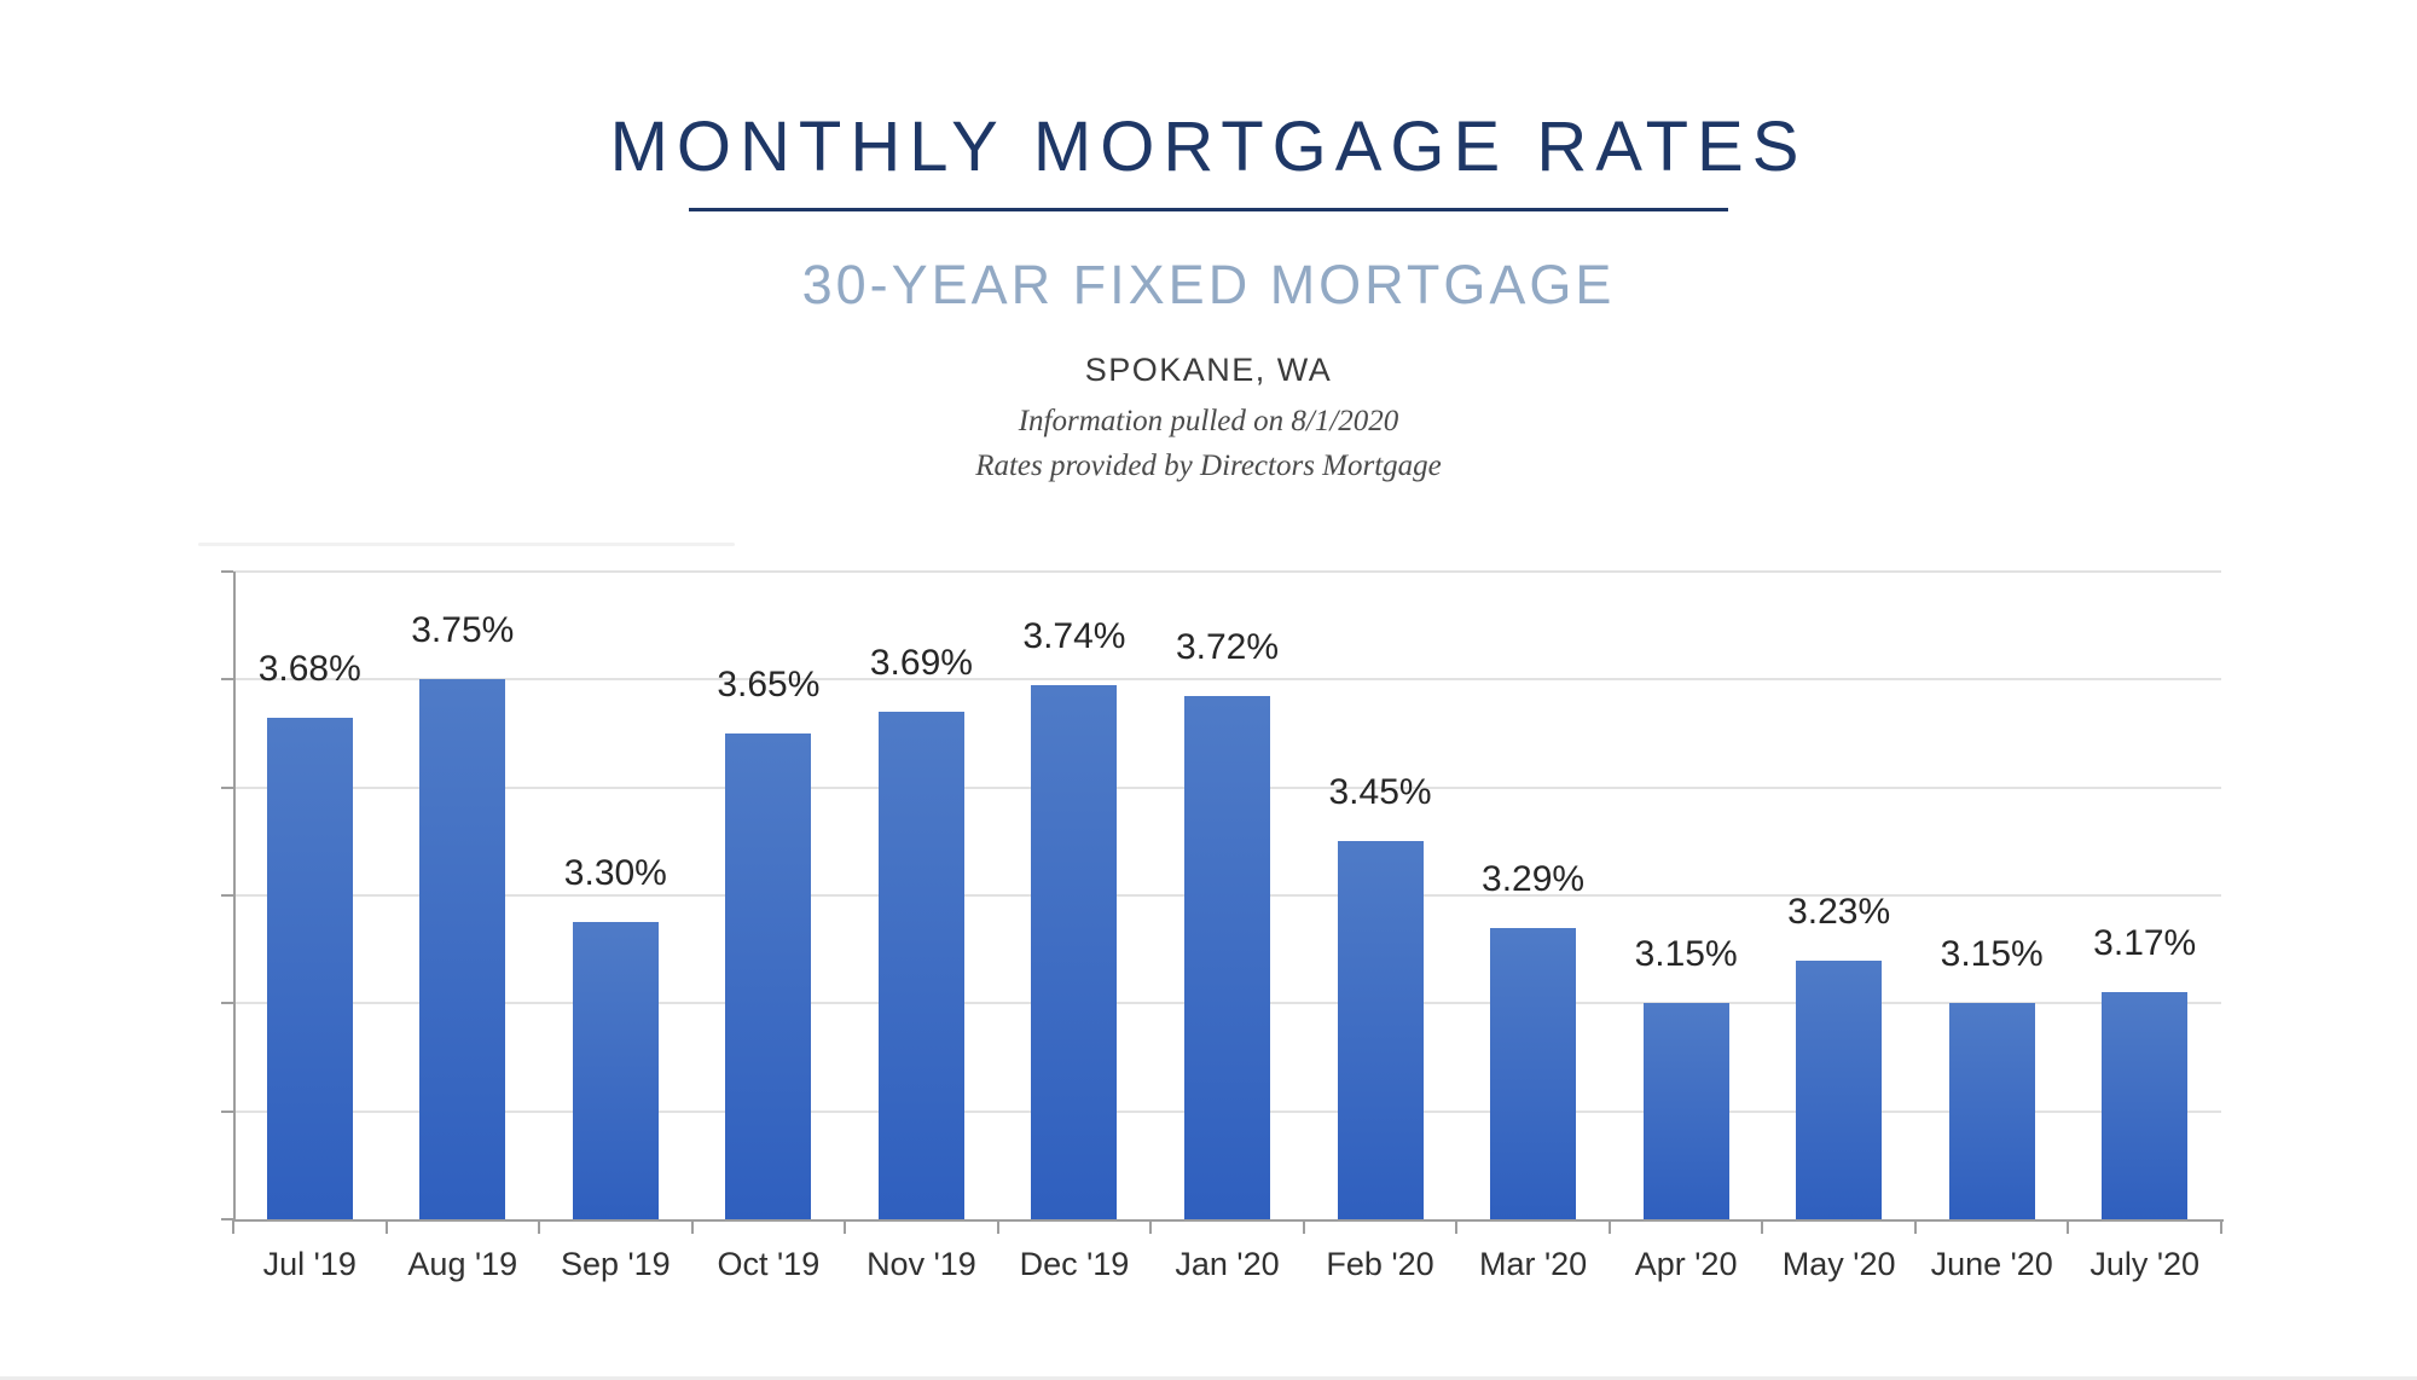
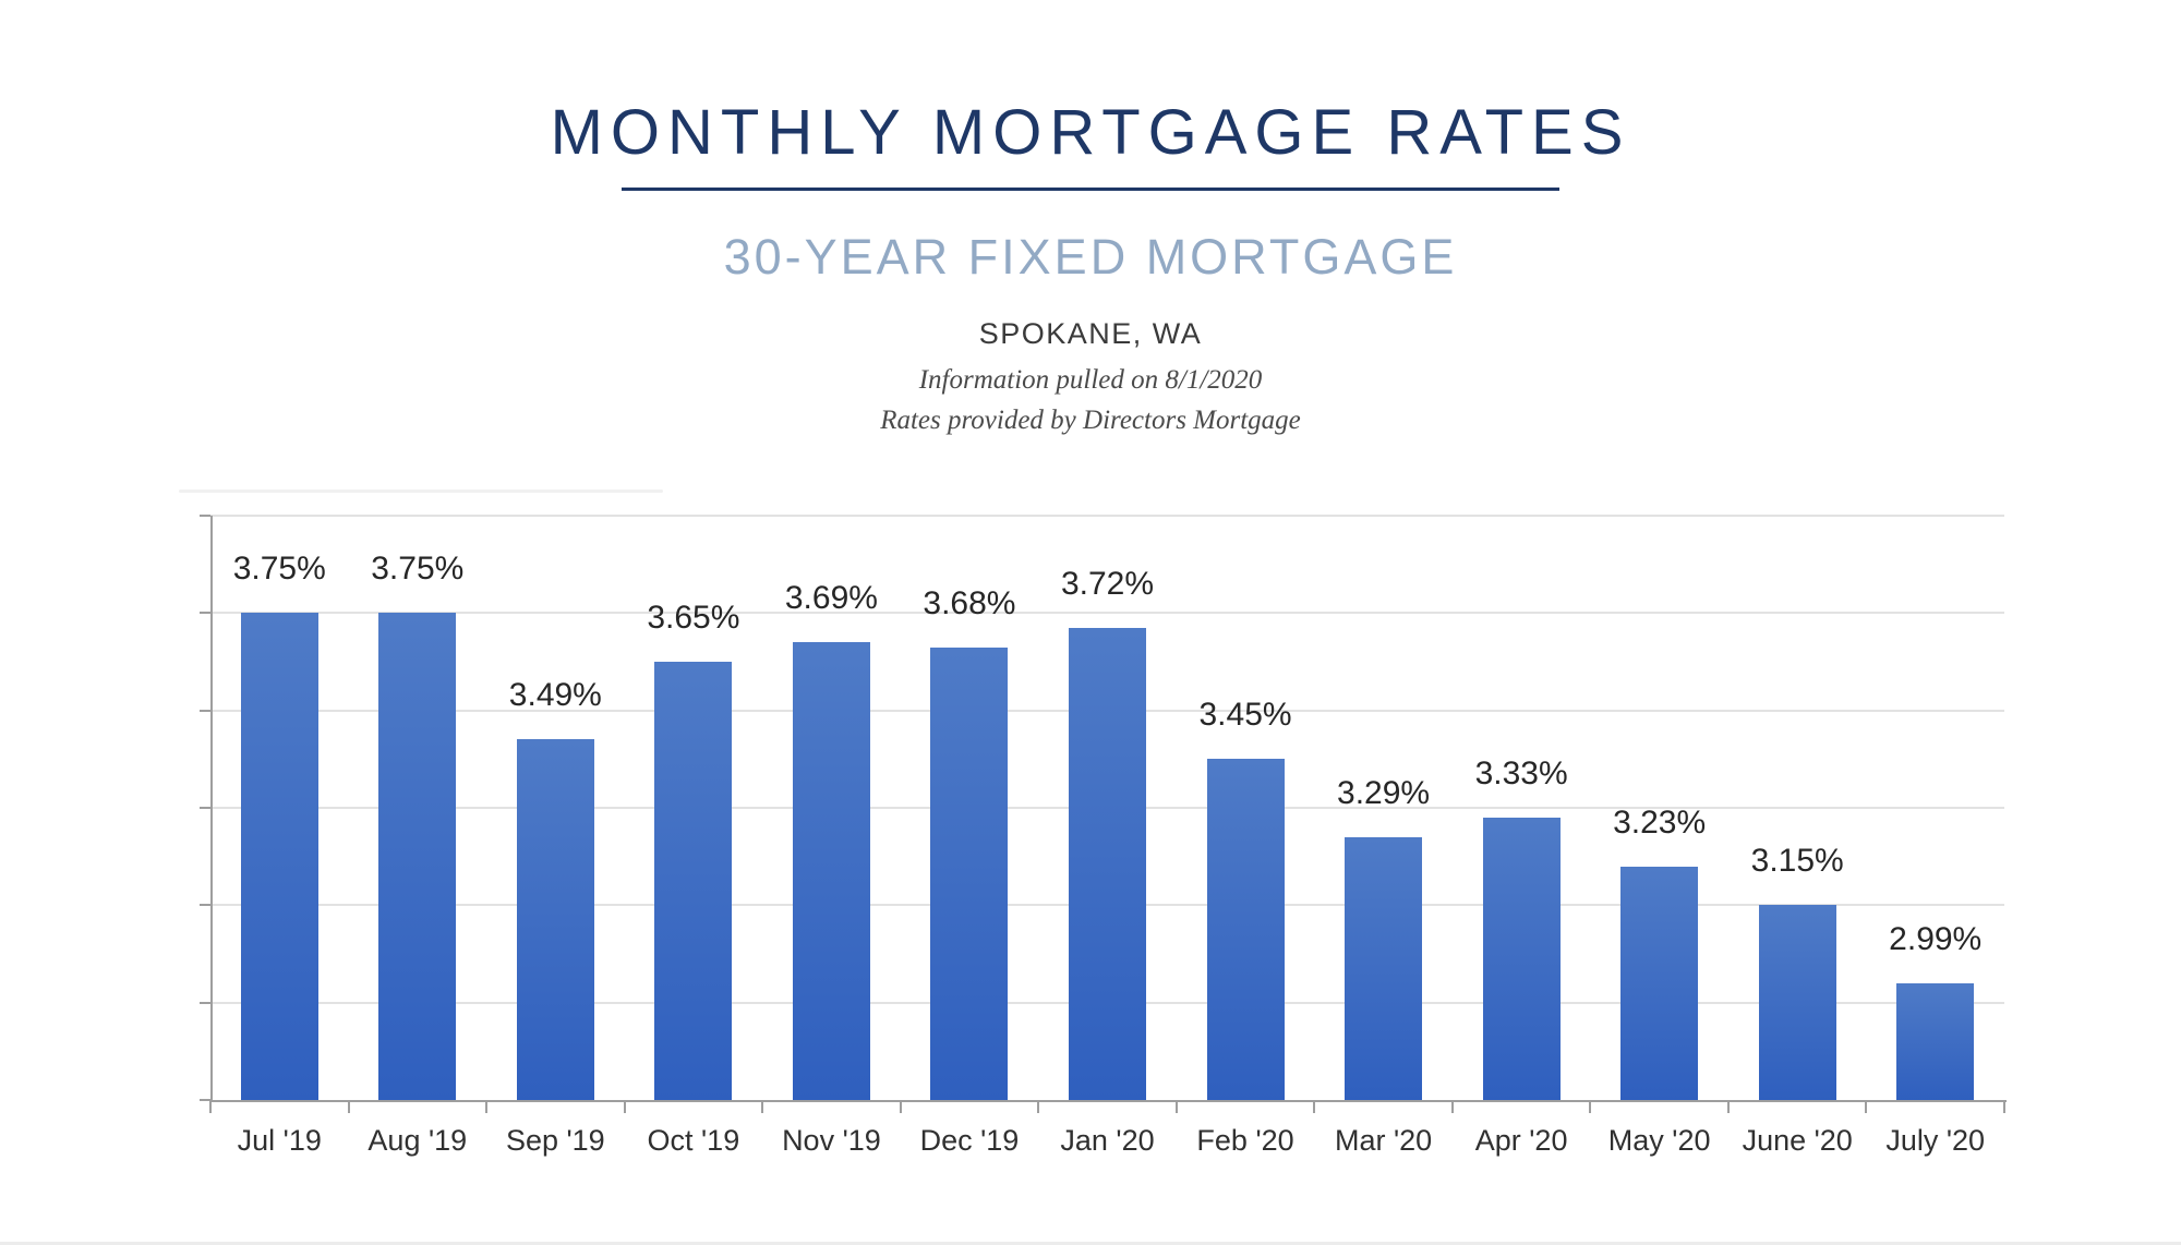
Jul '19: 3.68% -> 3.75%
Sep '19: 3.30% -> 3.49%
Dec '19: 3.74% -> 3.68%
Apr '20: 3.15% -> 3.33%
July '20: 3.17% -> 2.99%
